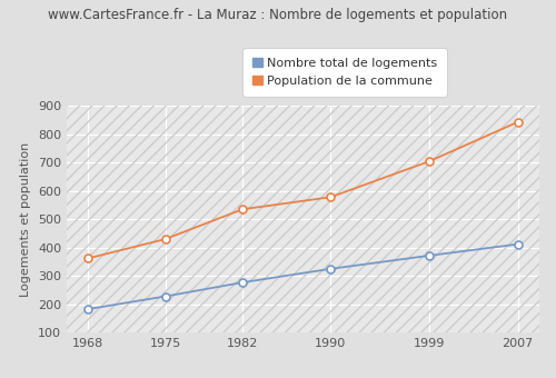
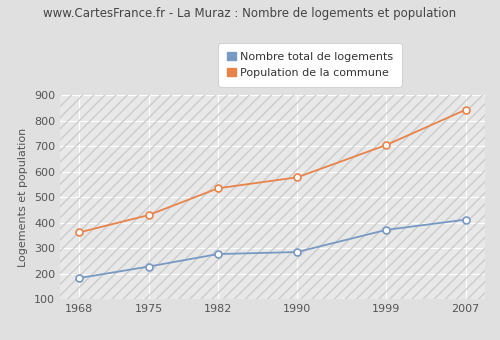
Nombre total de logements/1990: 325 -> 285
